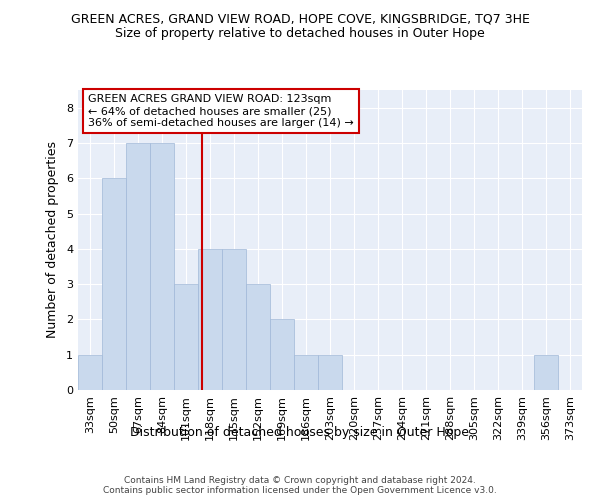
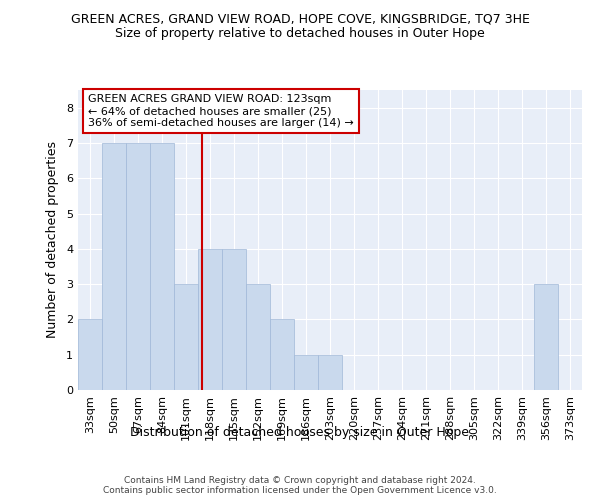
33sqm: 1 -> 2
50sqm: 6 -> 7
356sqm: 1 -> 3
